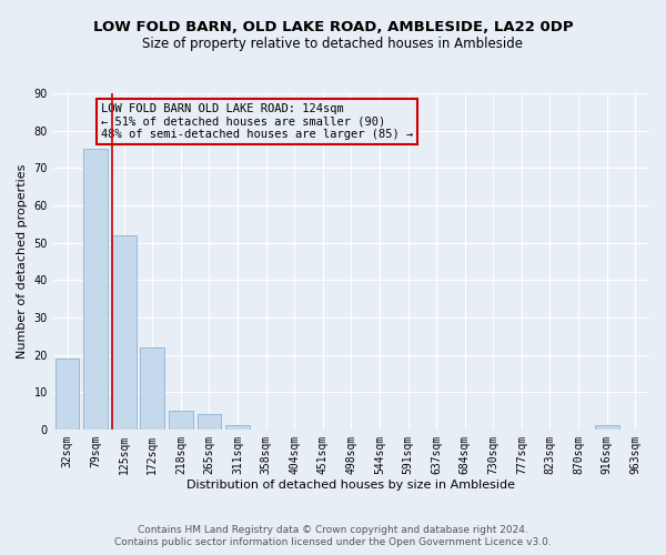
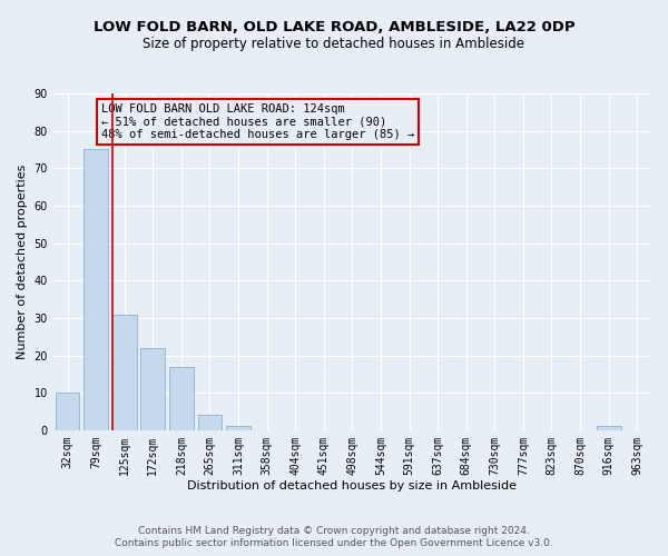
32sqm: 19 -> 10
125sqm: 52 -> 31
218sqm: 5 -> 17
